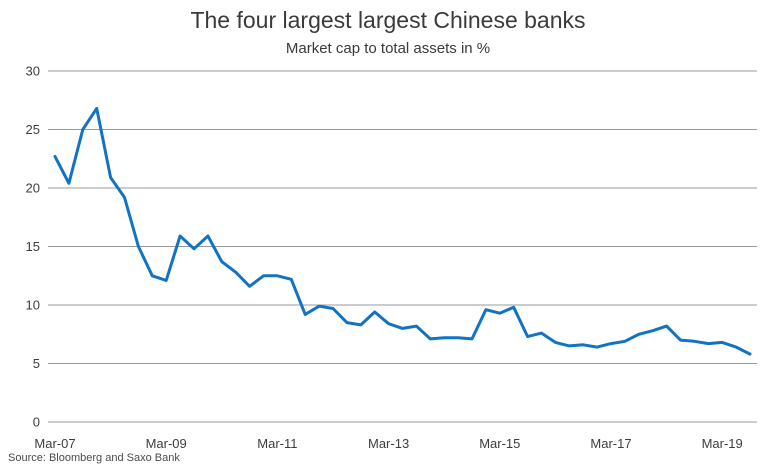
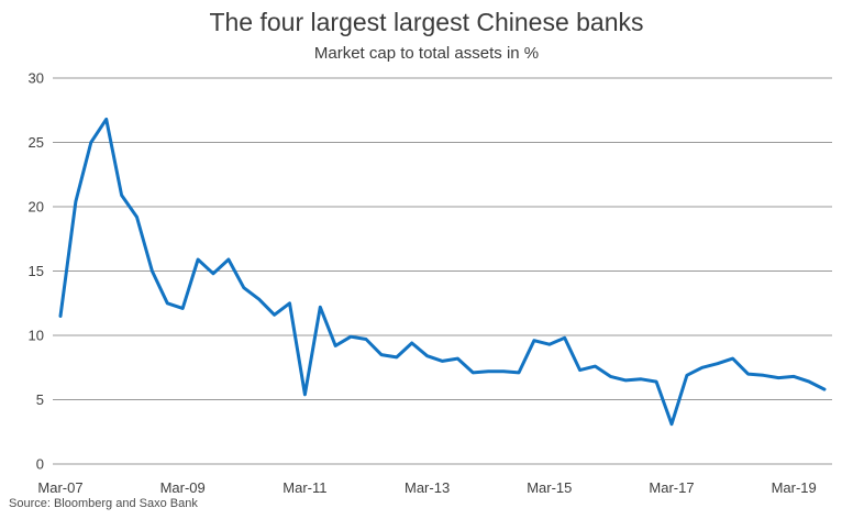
Mar-07: 22.7 -> 11.5
Mar-11: 12.5 -> 5.4
Mar-17: 6.7 -> 3.1
